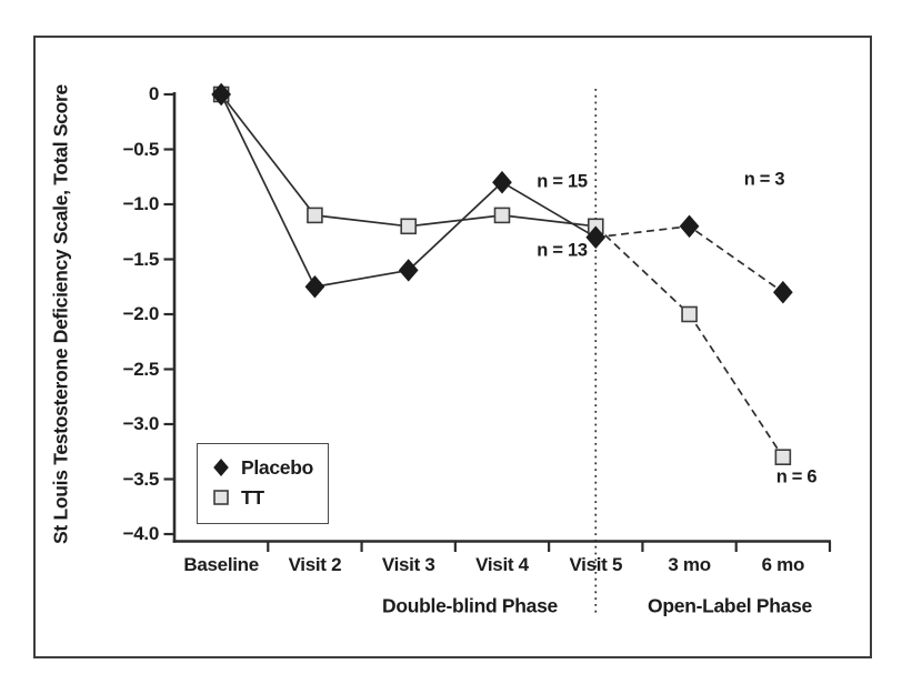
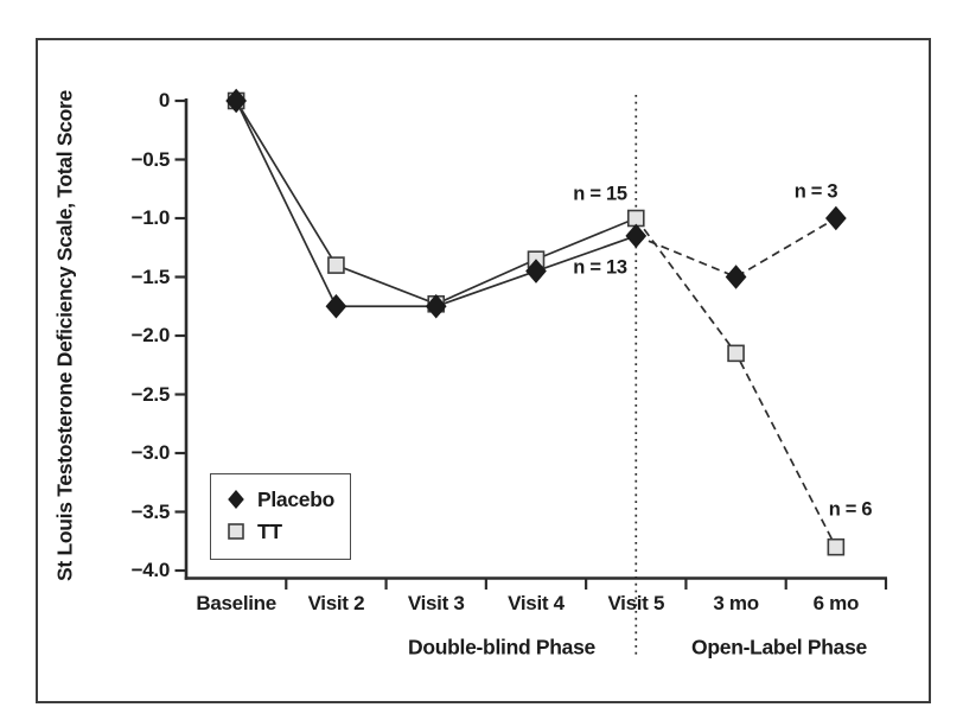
TT/Visit 2: -1.1 -> -1.4
Placebo/Visit 3: -1.6 -> -1.8
TT/Visit 3: -1.2 -> -1.7
Placebo/Visit 4: -0.8 -> -1.4
TT/Visit 4: -1.1 -> -1.4
Placebo/Visit 5: -1.3 -> -1.1
TT/Visit 5: -1.2 -> -1.0
Placebo/3 mo: -1.2 -> -1.5
TT/3 mo: -2.0 -> -2.1
Placebo/6 mo: -1.8 -> -1.0
TT/6 mo: -3.3 -> -3.8
